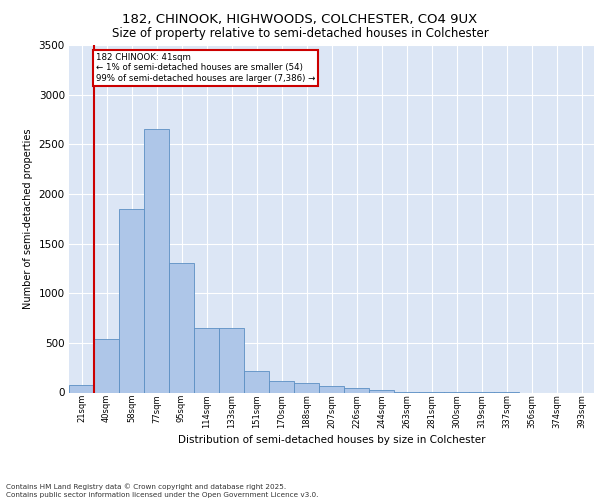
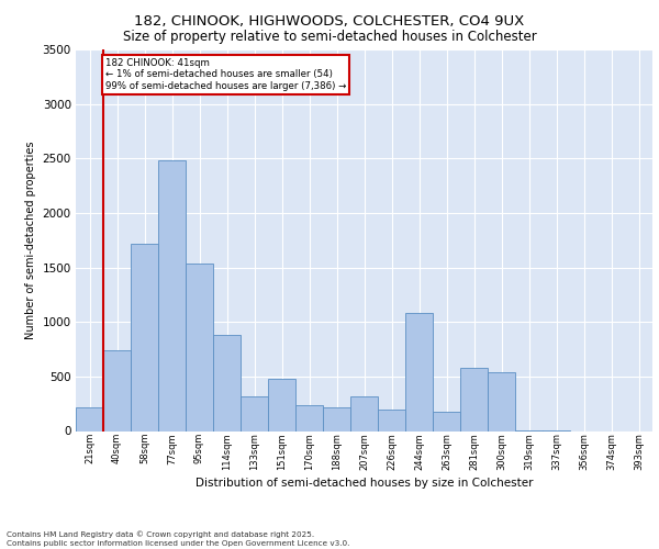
21sqm: 80 -> 220
40sqm: 540 -> 740
58sqm: 1850 -> 1720
77sqm: 2650 -> 2480
95sqm: 1300 -> 1540
114sqm: 650 -> 880
133sqm: 650 -> 320
151sqm: 220 -> 480
170sqm: 120 -> 240
188sqm: 100 -> 220
207sqm: 70 -> 320
226sqm: 50 -> 200
244sqm: 30 -> 1080
263sqm: 10 -> 180
281sqm: 0 -> 580
300sqm: 0 -> 540
